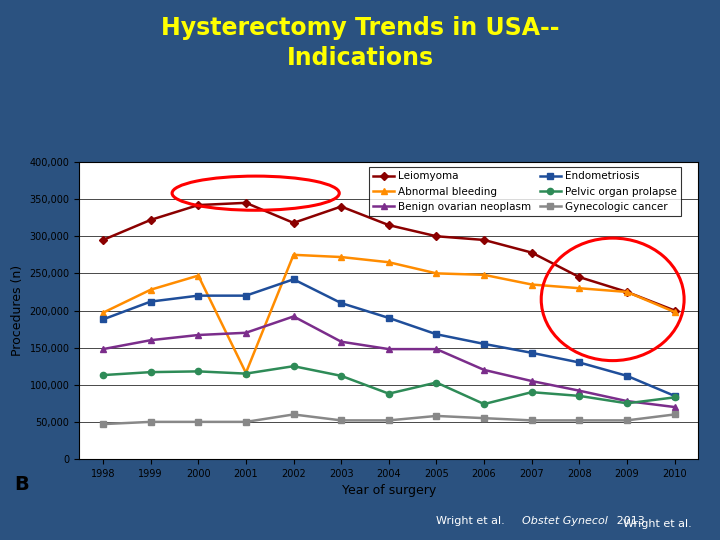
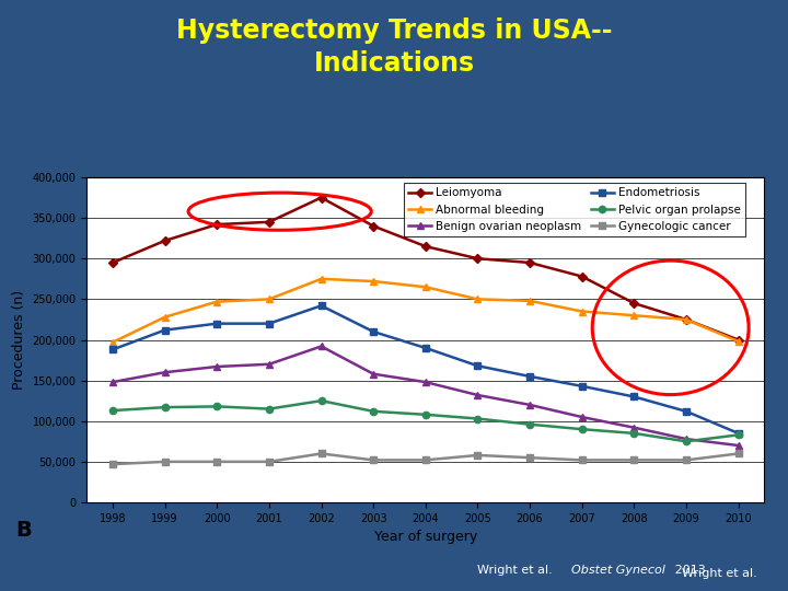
Abnormal bleeding/2001: 116,000 -> 250,000
Leiomyoma/2002: 318,000 -> 375,000
Pelvic organ prolapse/2004: 88,000 -> 108,000
Benign ovarian neoplasm/2005: 148,000 -> 132,000
Pelvic organ prolapse/2006: 74,000 -> 96,000
